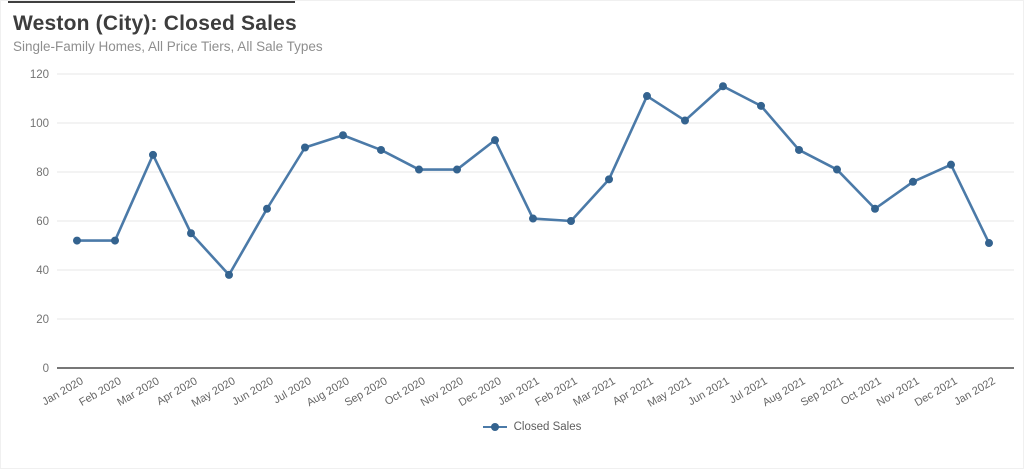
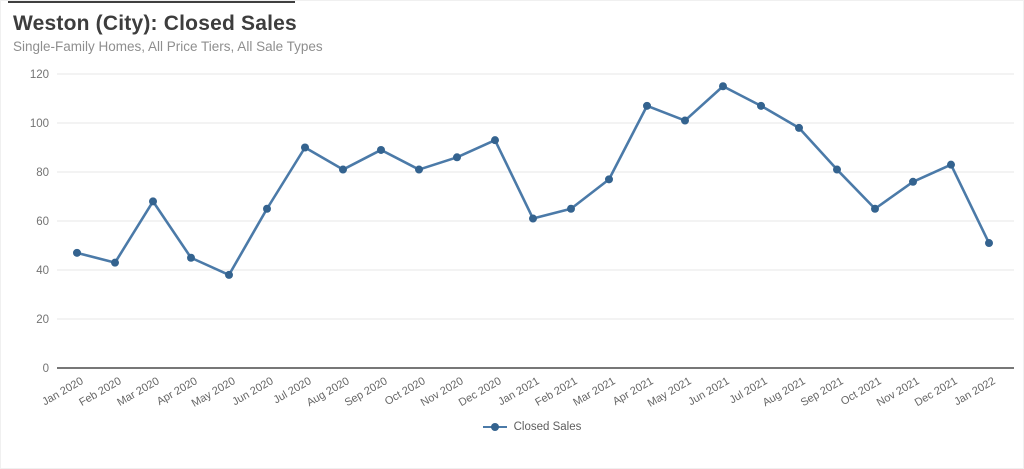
Jan 2020: 52 -> 47
Feb 2020: 52 -> 43
Mar 2020: 87 -> 68
Apr 2020: 55 -> 45
Aug 2020: 95 -> 81
Nov 2020: 81 -> 86
Feb 2021: 60 -> 65
Apr 2021: 111 -> 107
Aug 2021: 89 -> 98
